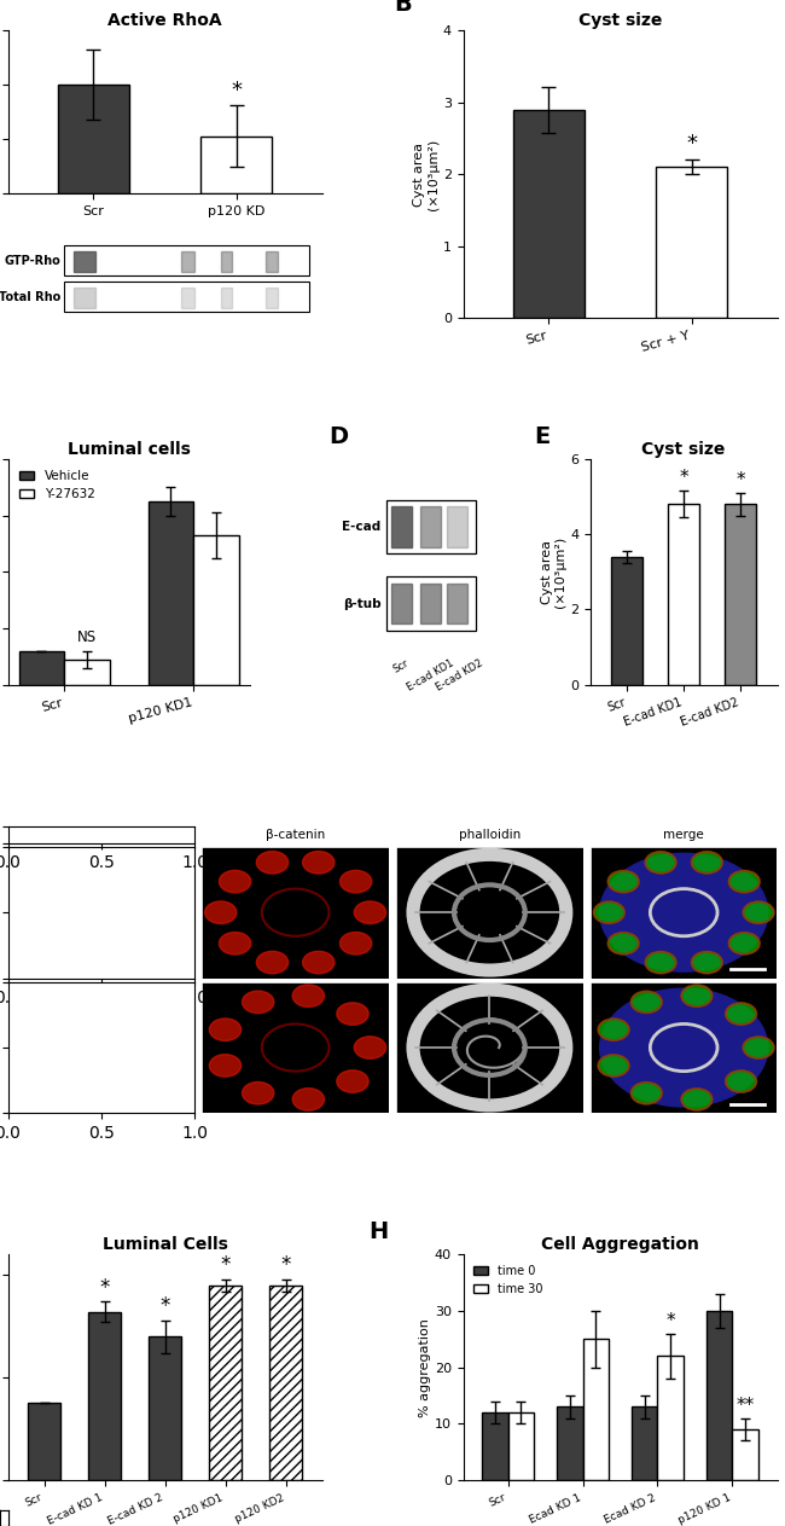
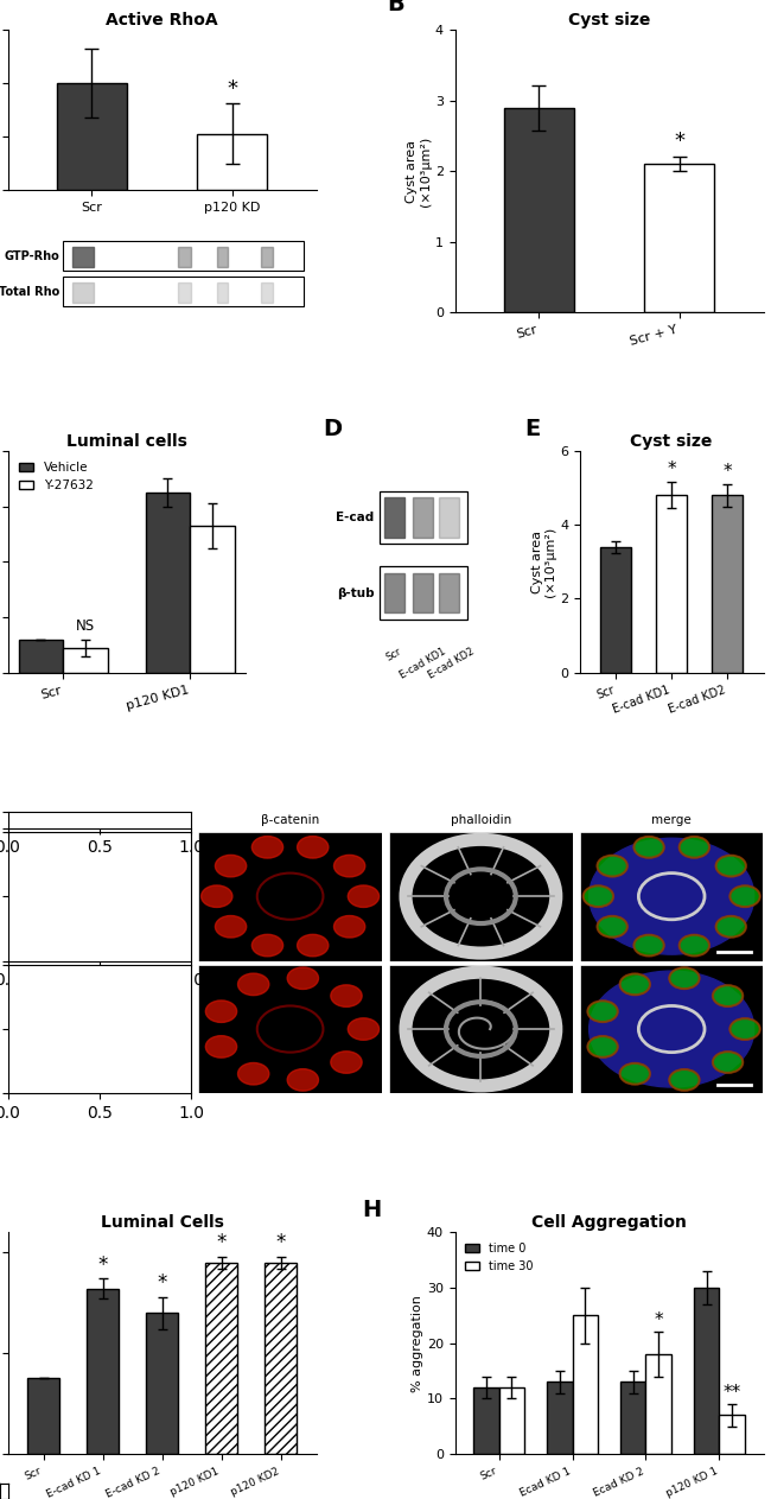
Cell Aggregation/time 30/Ecad KD 2: 22 -> 18
Cell Aggregation/time 30/p120 KD 1: 9 -> 7
